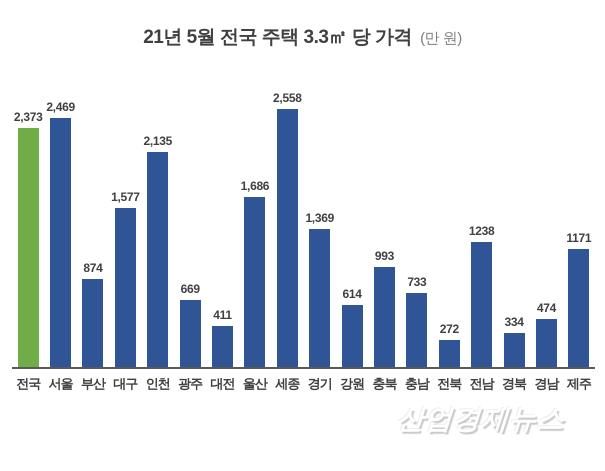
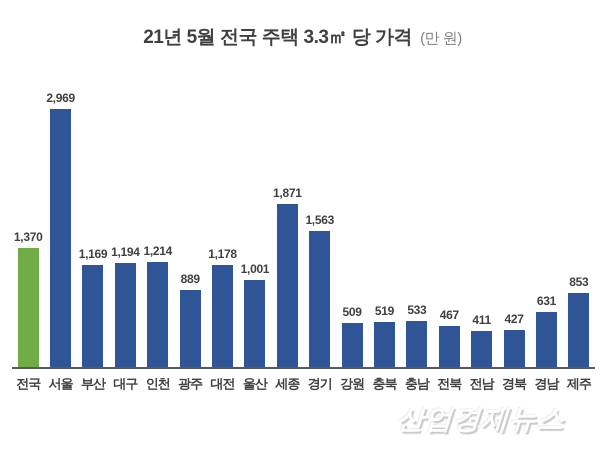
전국: 2,373 -> 1,370
서울: 2,469 -> 2,969
부산: 874 -> 1,169
대구: 1,577 -> 1,194
인천: 2,135 -> 1,214
광주: 669 -> 889
대전: 411 -> 1,178
울산: 1,686 -> 1,001
세종: 2,558 -> 1,871
경기: 1,369 -> 1,563
강원: 614 -> 509
충북: 993 -> 519
충남: 733 -> 533
전북: 272 -> 467
전남: 1238 -> 411
경북: 334 -> 427
경남: 474 -> 631
제주: 1171 -> 853
